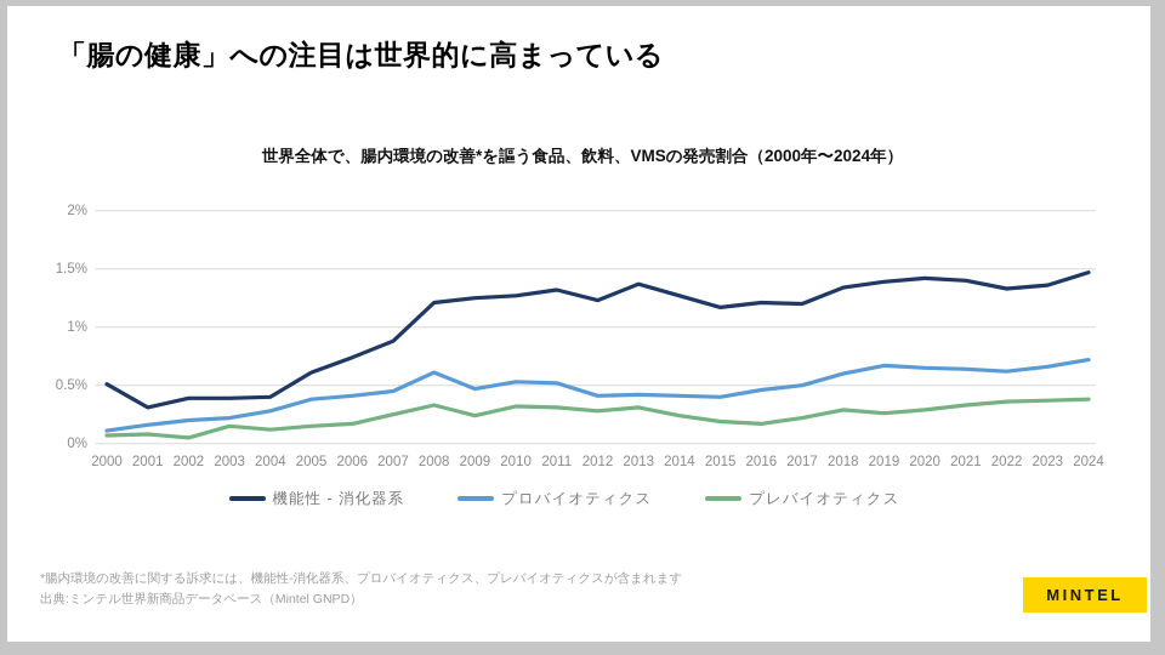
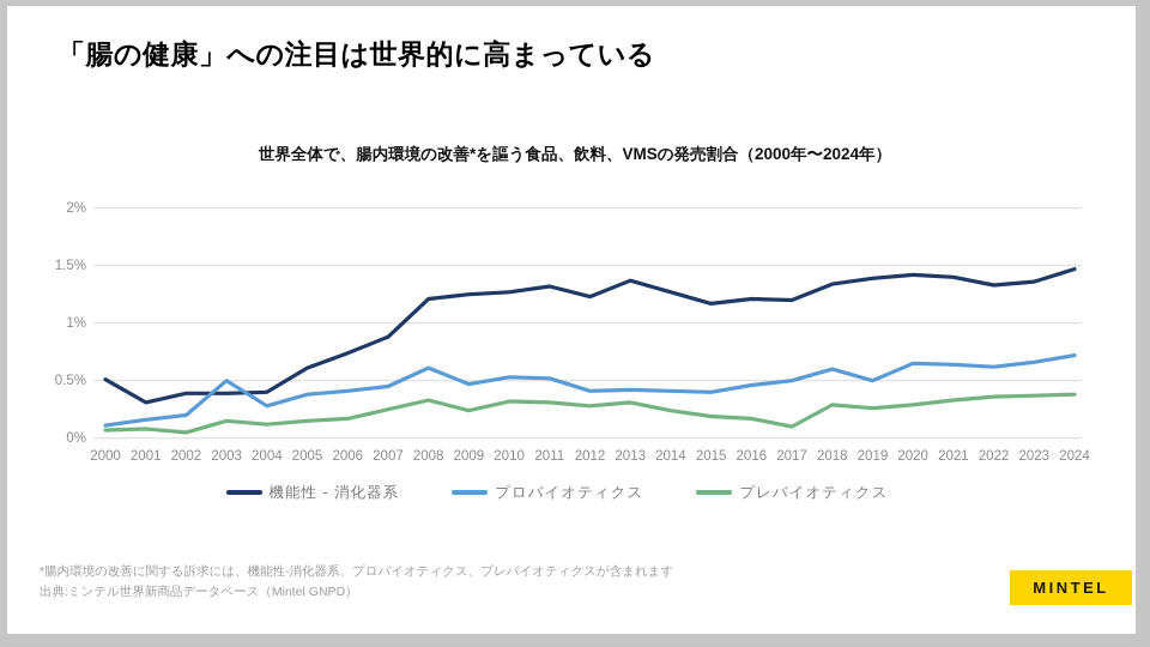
プロバイオティクス/2003: 0.2% -> 0.5%
プレバイオティクス/2017: 0.2% -> 0.1%
プロバイオティクス/2019: 0.7% -> 0.5%
